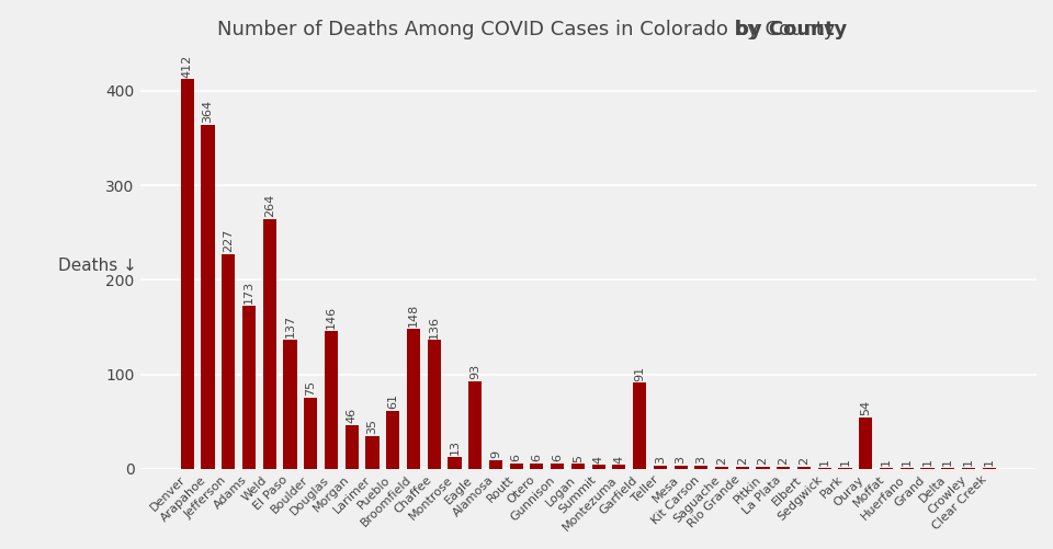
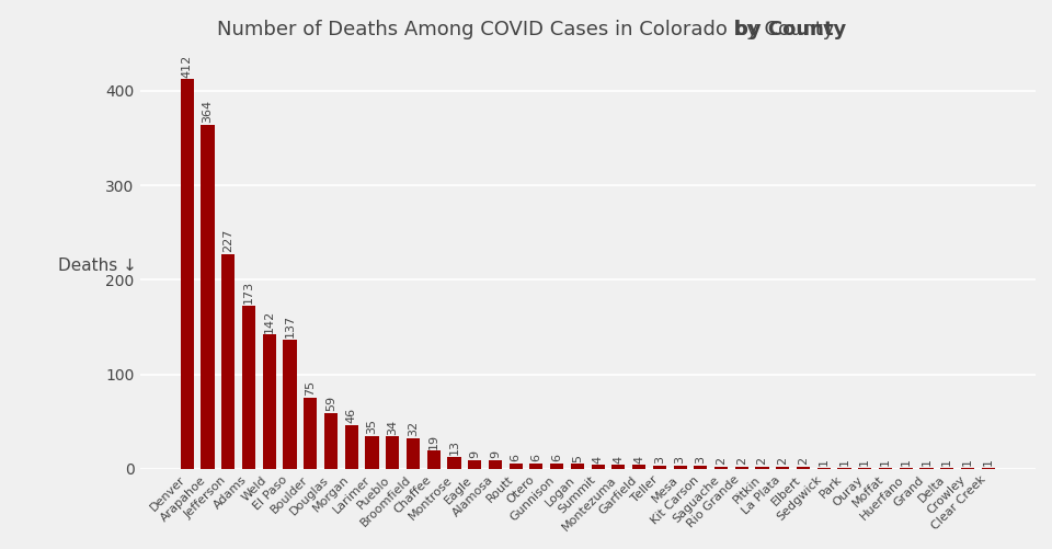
Weld: 264 -> 142
Douglas: 146 -> 59
Pueblo: 61 -> 34
Broomfield: 148 -> 32
Chaffee: 136 -> 19
Eagle: 93 -> 9
Garfield: 91 -> 4
Ouray: 54 -> 1
